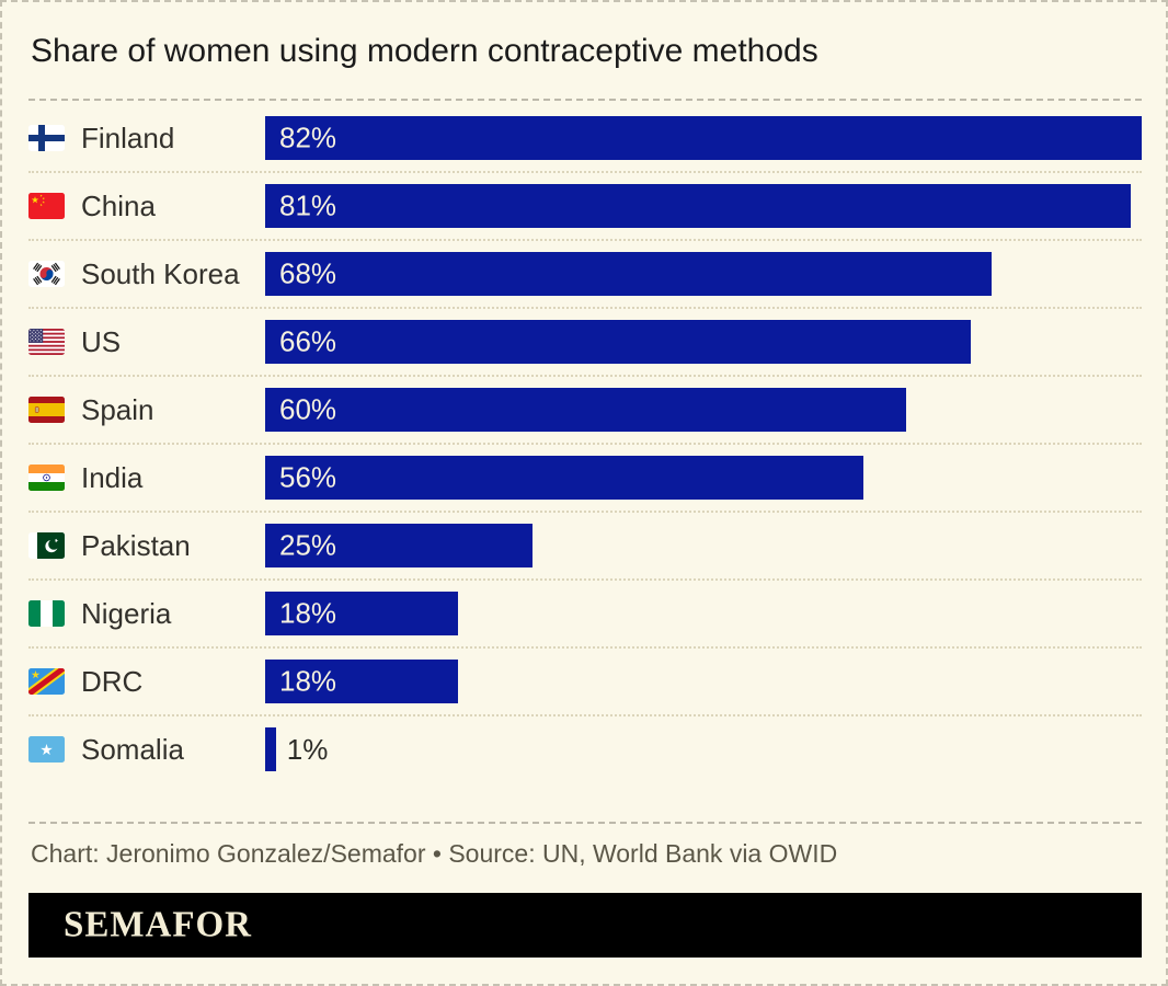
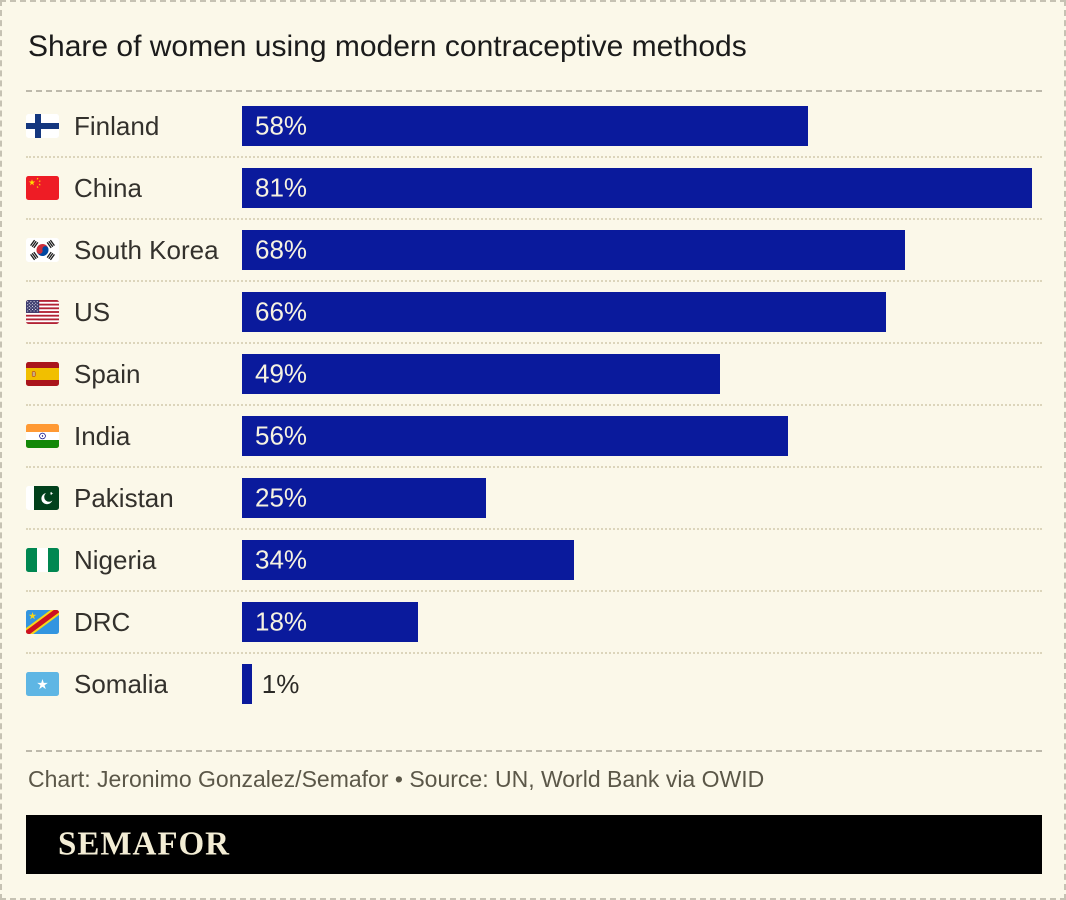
Finland: 82% -> 58%
Spain: 60% -> 49%
Nigeria: 18% -> 34%
